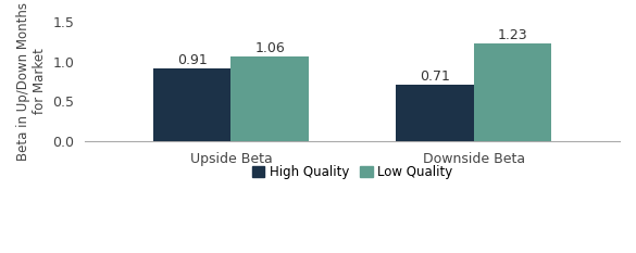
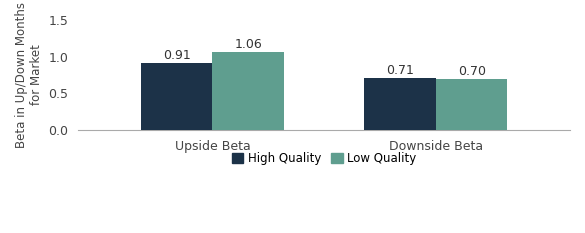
Low Quality/Downside Beta: 1.23 -> 0.70
